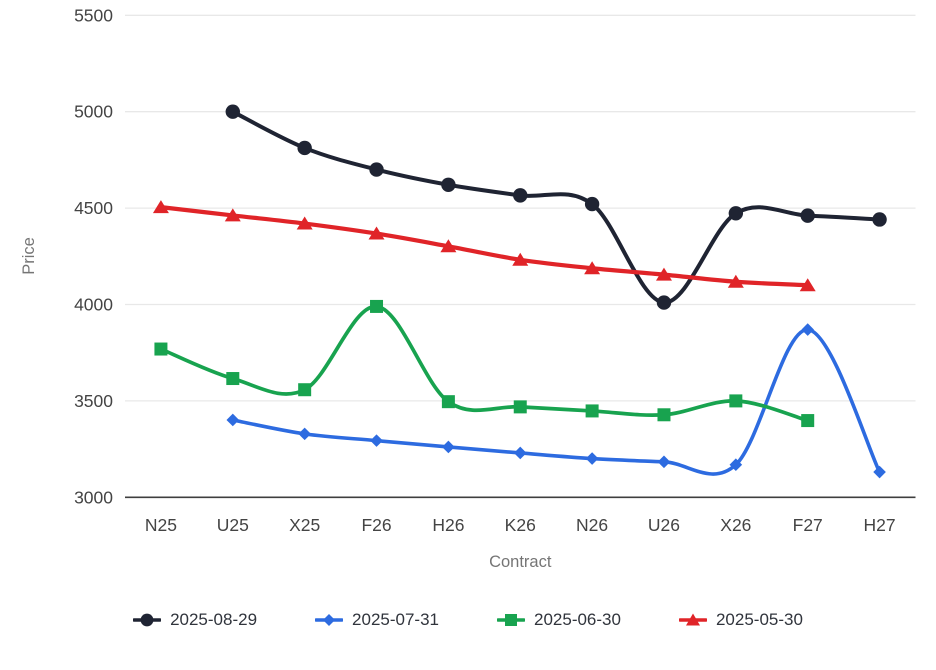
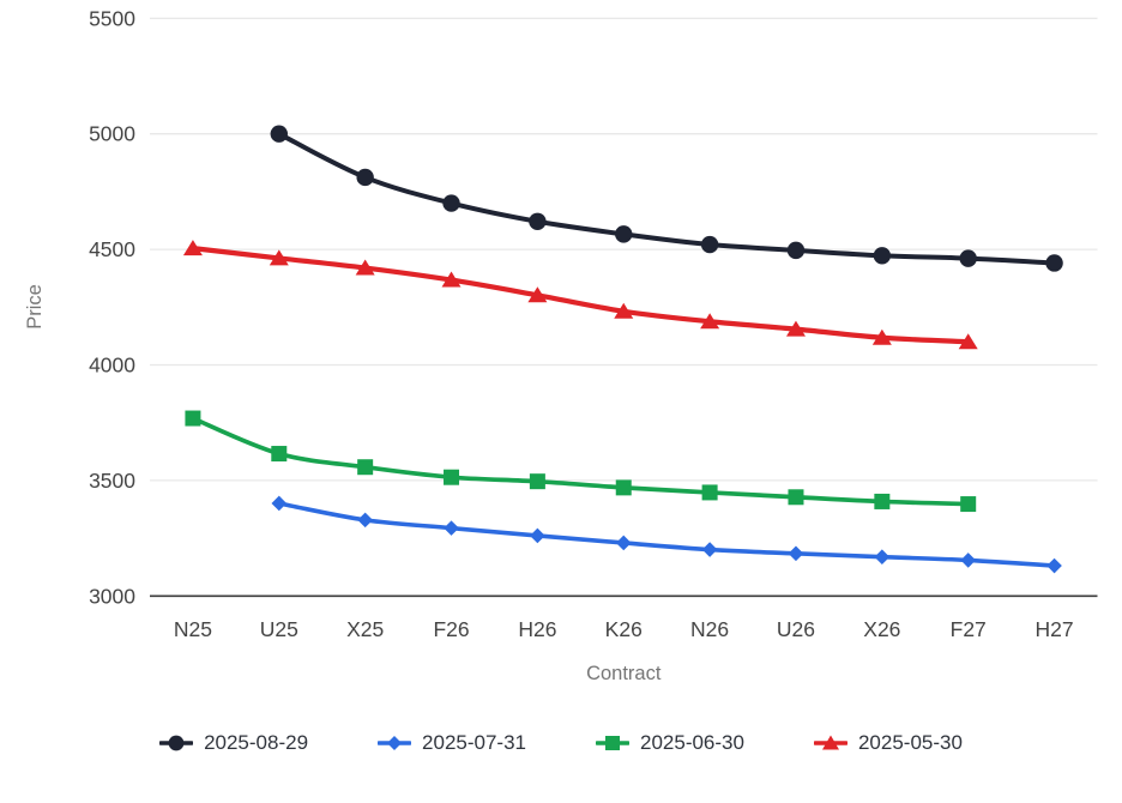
2025-06-30/F26: 3990 -> 3510
2025-08-29/U26: 4010 -> 4500
2025-06-30/X26: 3500 -> 3410
2025-07-31/F27: 3870 -> 3160
